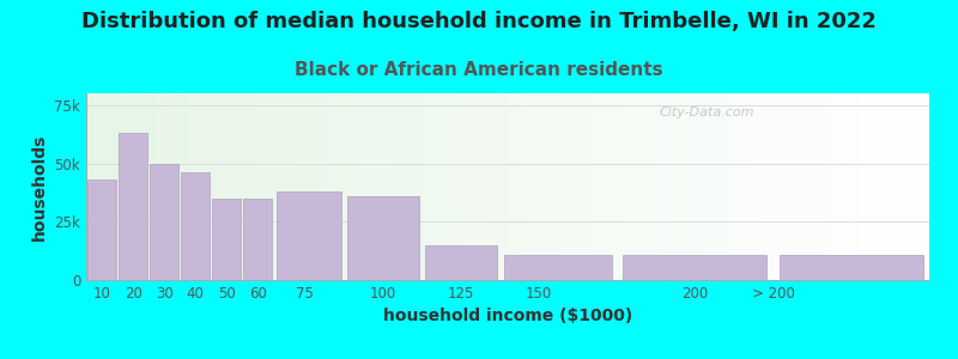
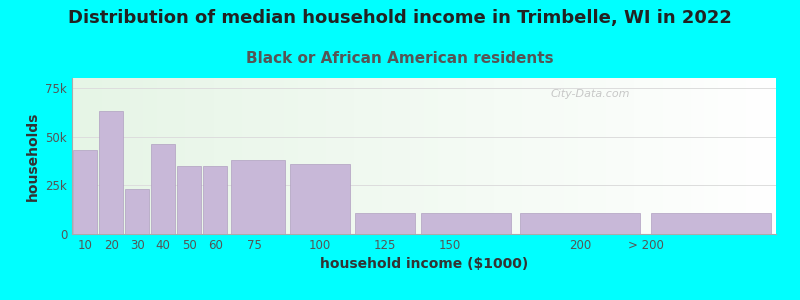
30: 50k -> 23k
125: 15k -> 11k
